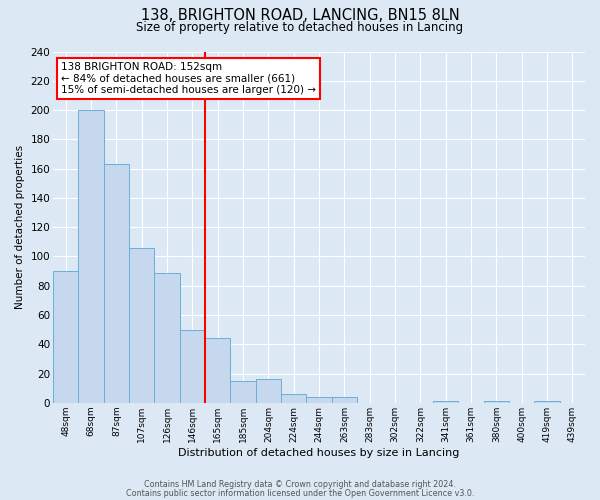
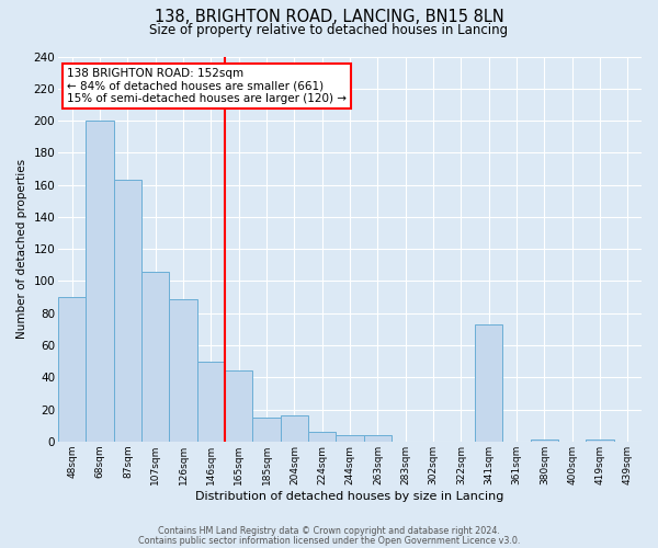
341sqm: 1 -> 73
